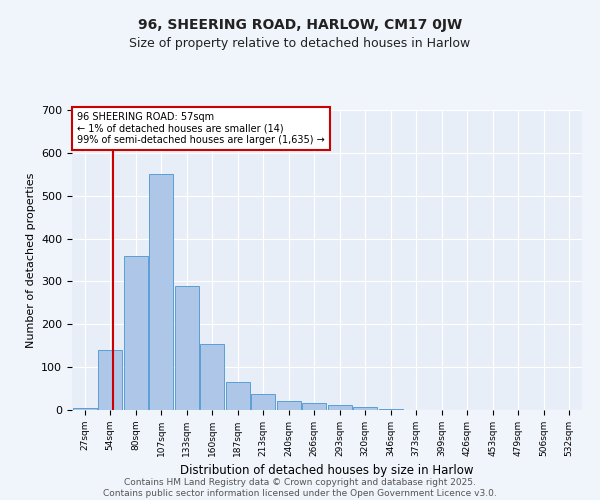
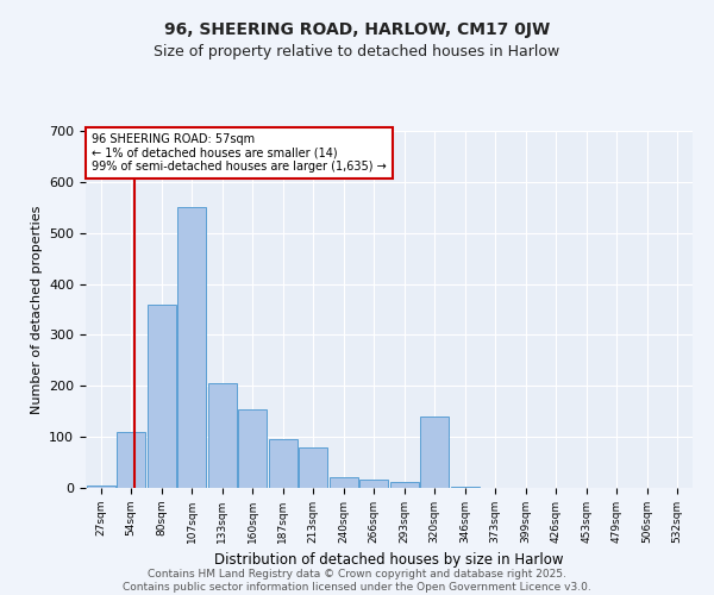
54sqm: 140 -> 110
133sqm: 290 -> 205
187sqm: 65 -> 95
213sqm: 37 -> 80
320sqm: 8 -> 140
